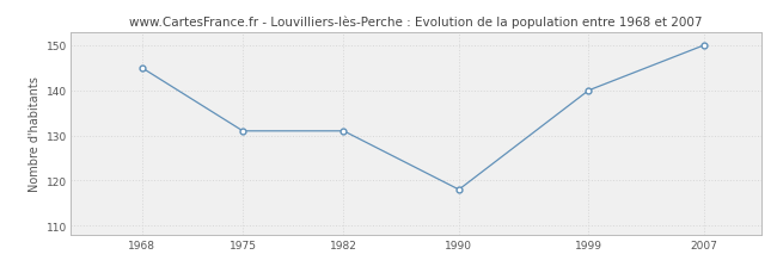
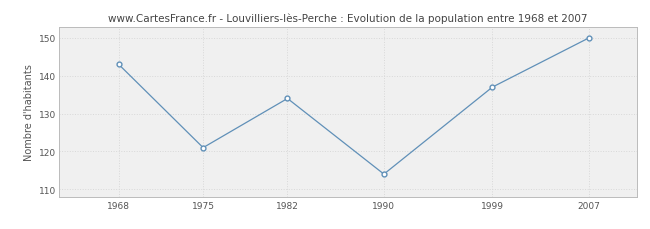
1968: 145 -> 143
1975: 131 -> 121
1982: 131 -> 134
1990: 118 -> 114
1999: 140 -> 137
